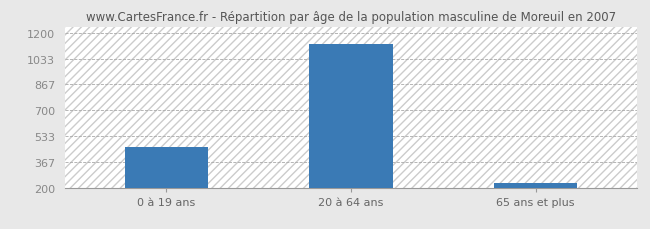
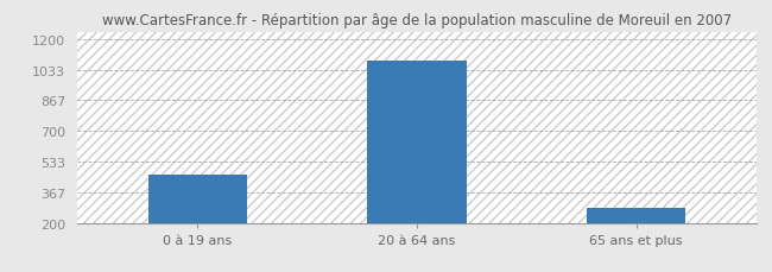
20 à 64 ans: 1130 -> 1080
65 ans et plus: 230 -> 280
